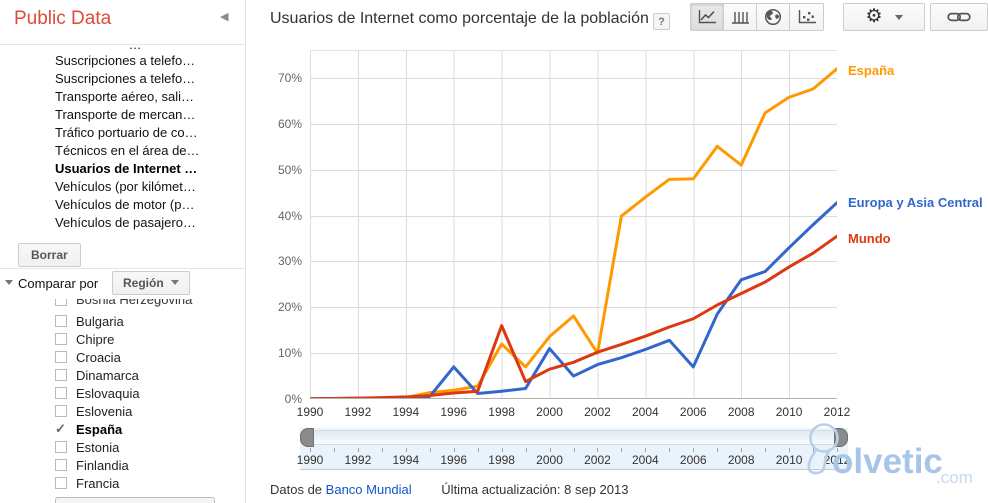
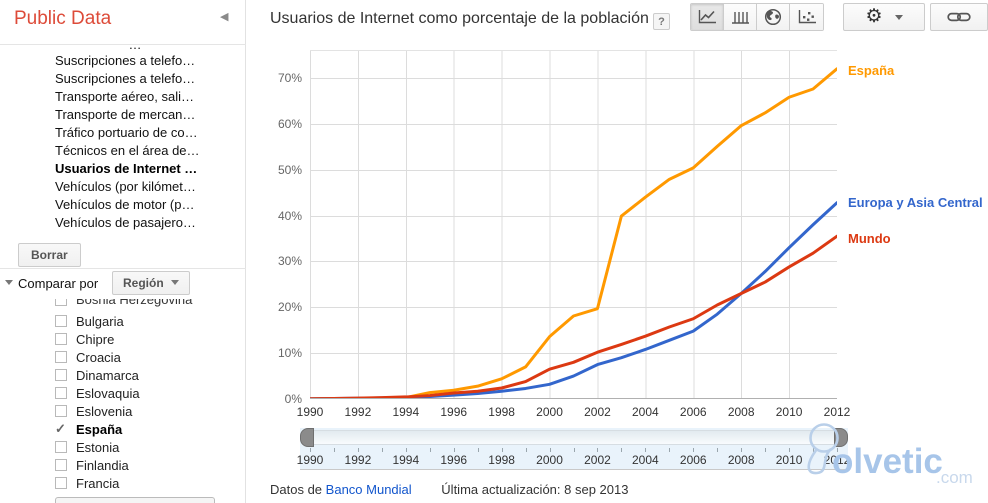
Europa y Asia Central/1996: 7% -> 1%
España/1998: 12% -> 4%
Mundo/1998: 16% -> 2%
Europa y Asia Central/2000: 11% -> 3%
España/2002: 10% -> 20%
España/2006: 48% -> 50%
Europa y Asia Central/2006: 7% -> 15%
España/2008: 51% -> 60%
Europa y Asia Central/2008: 26% -> 23%
